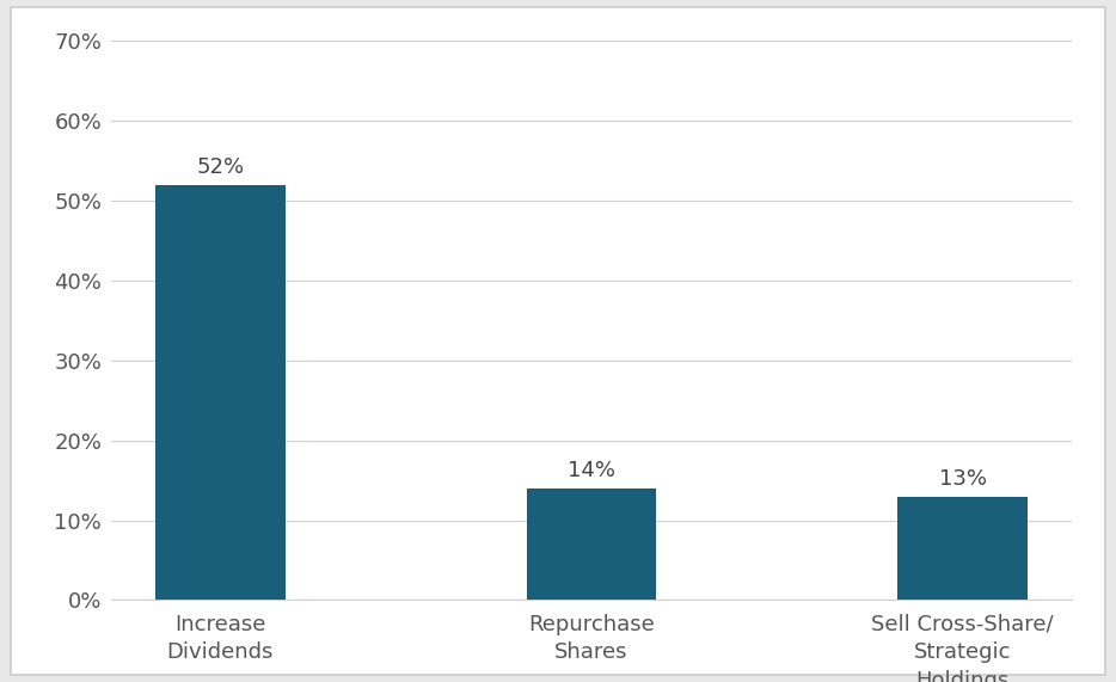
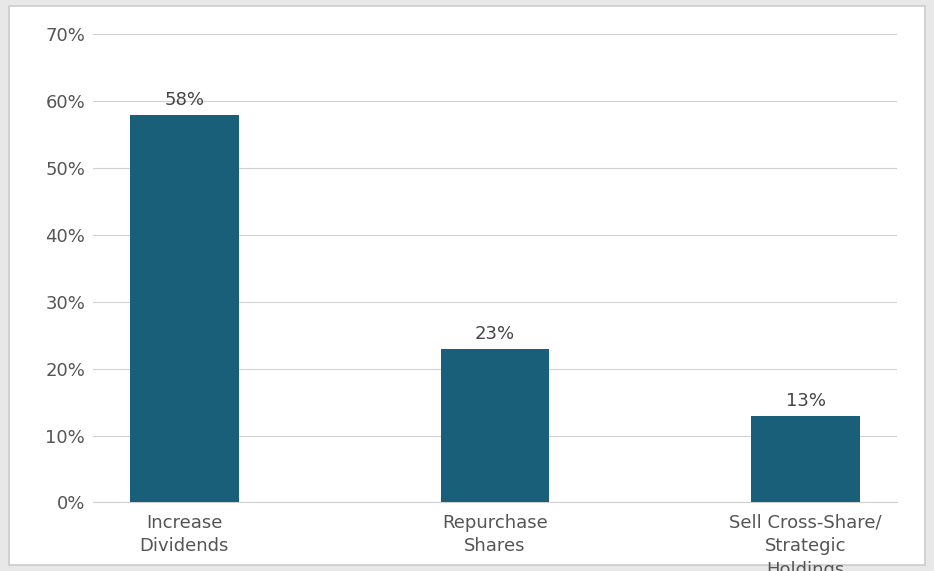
Increase Dividends: 52% -> 58%
Repurchase Shares: 14% -> 23%
